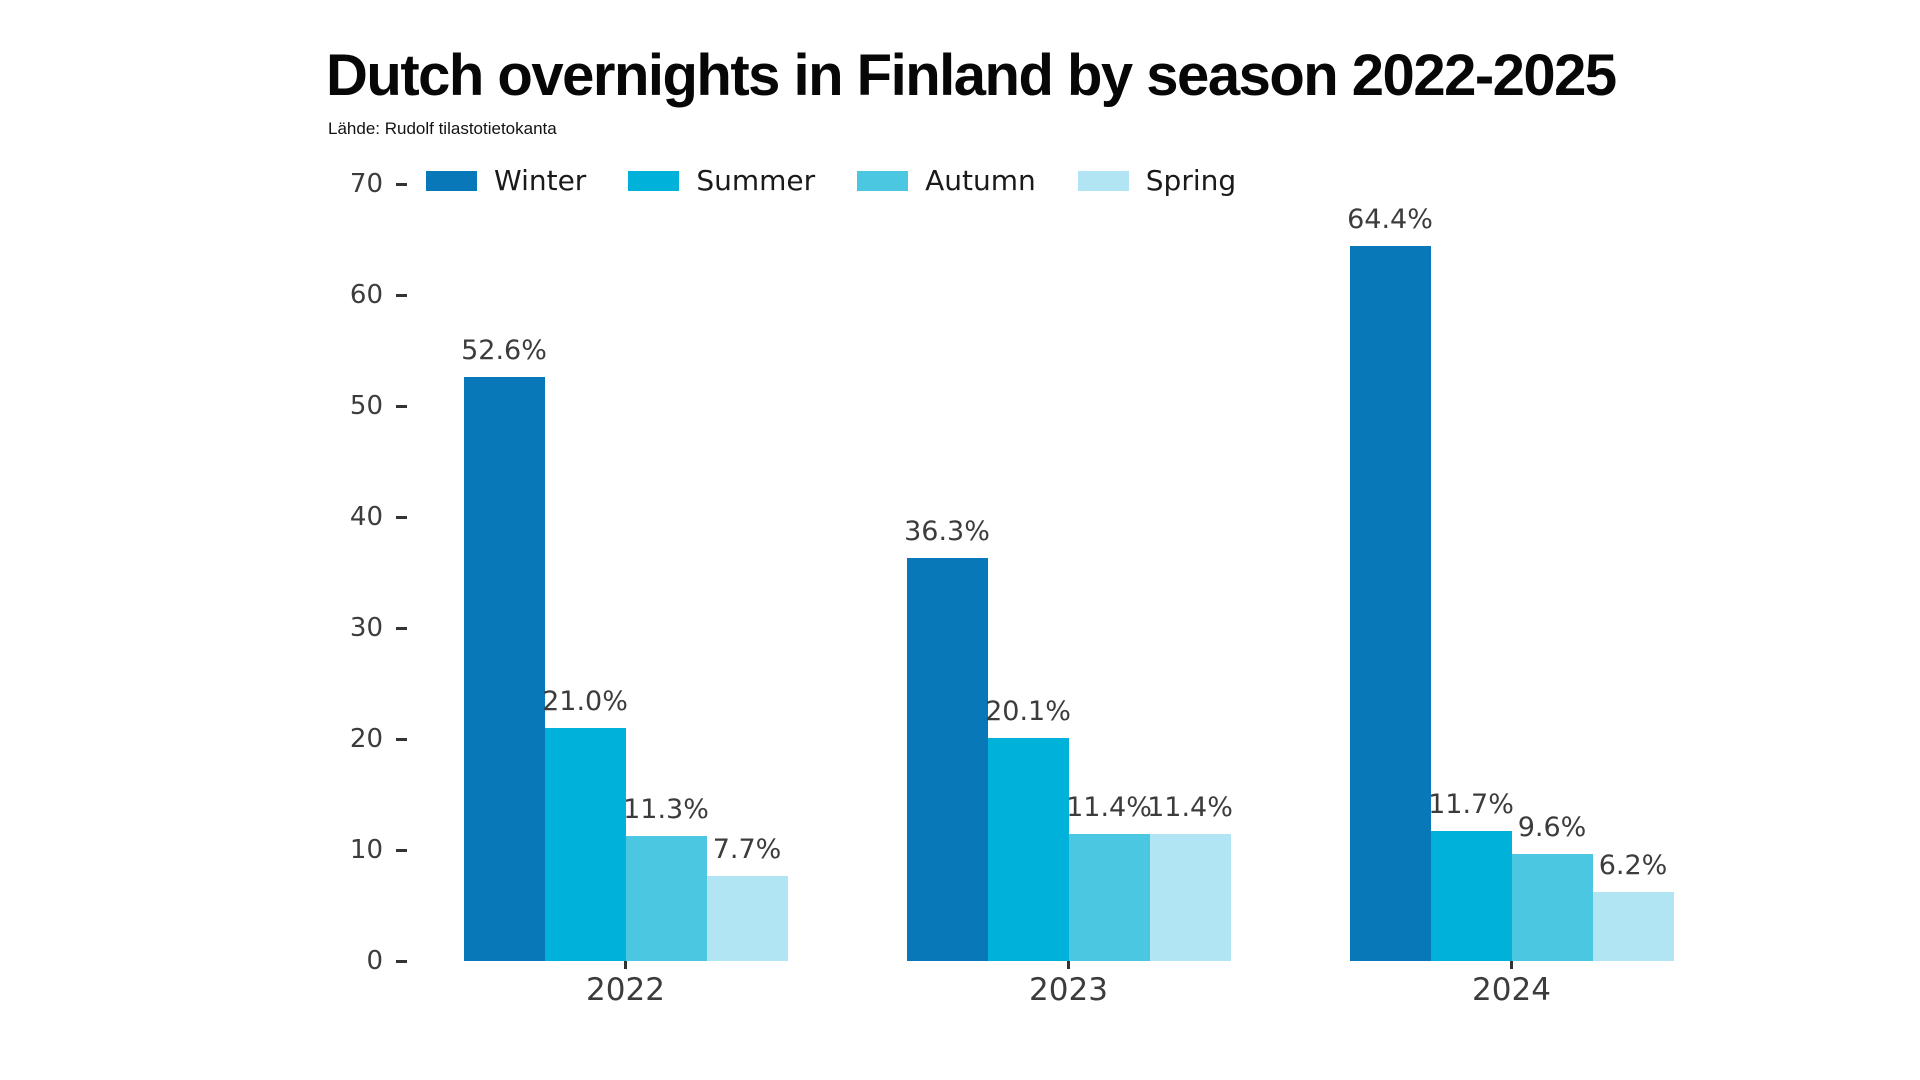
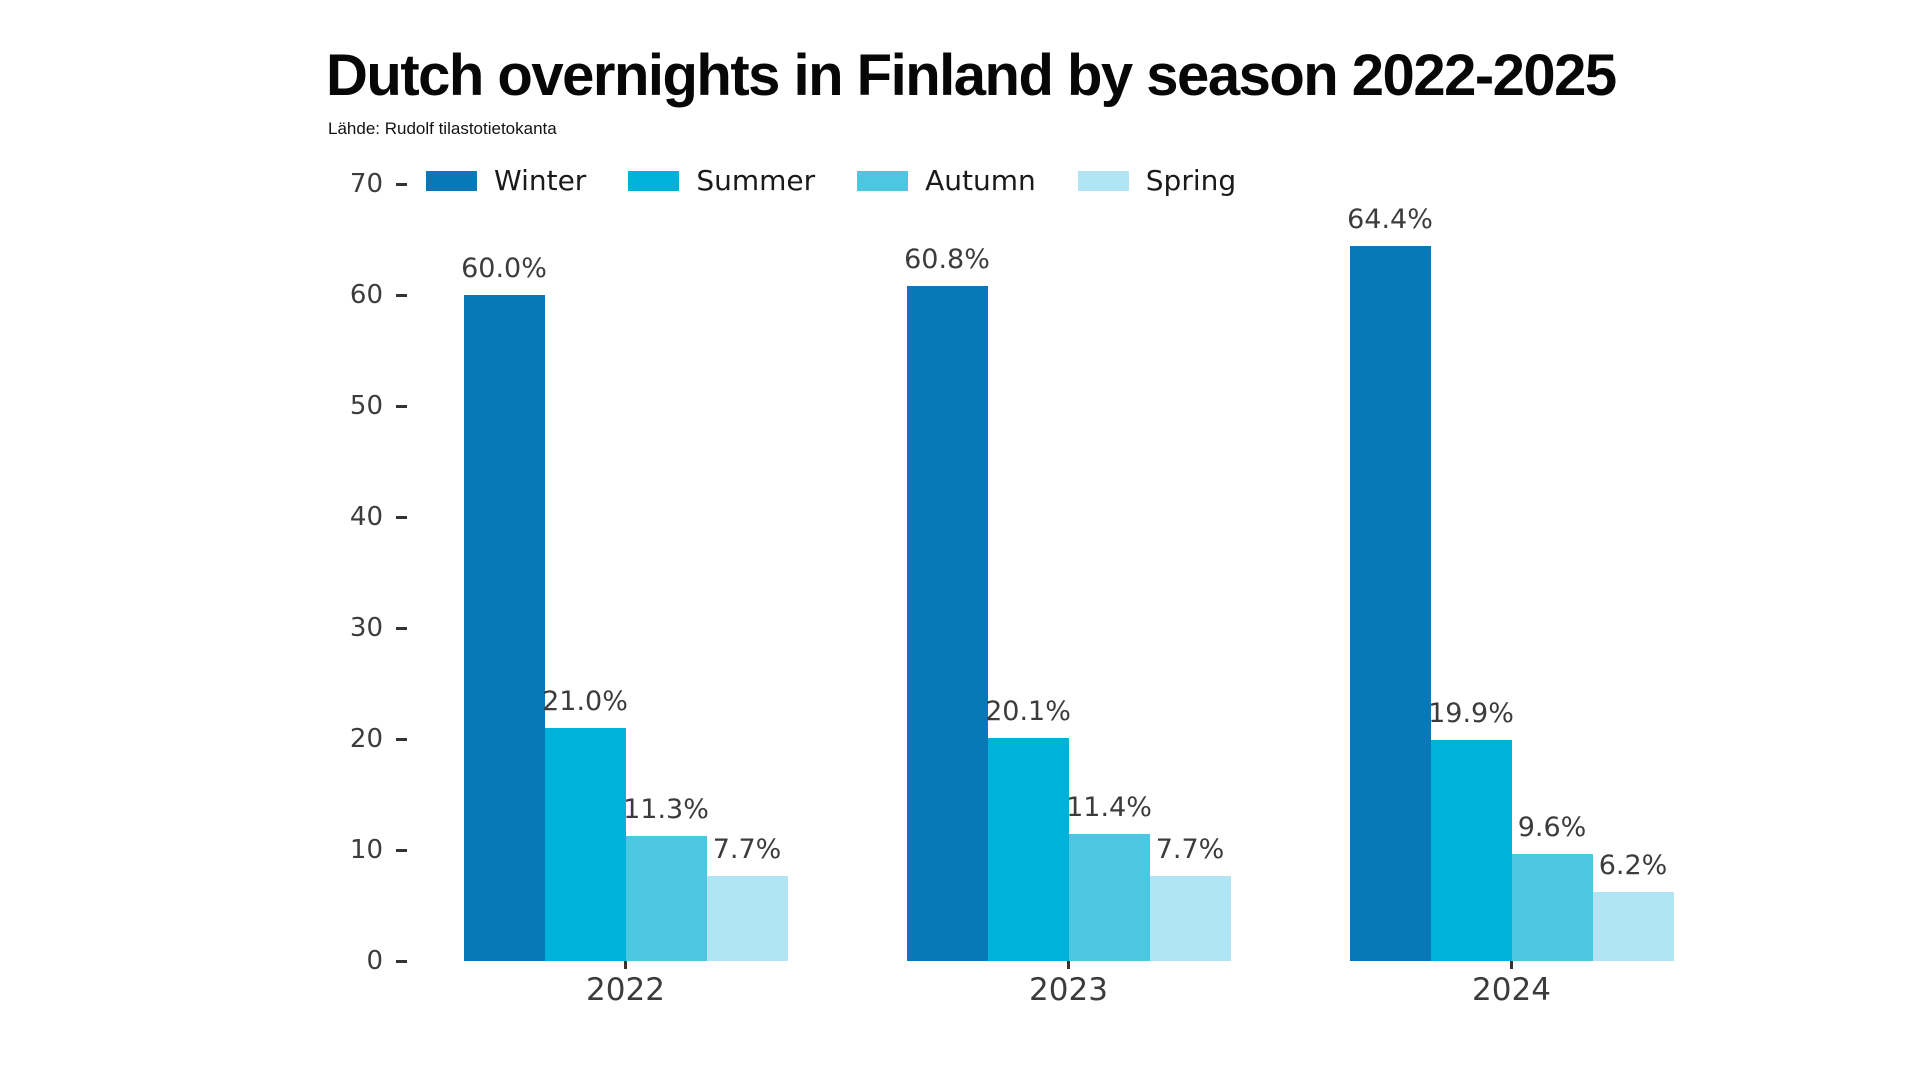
Winter/2022: 52.6% -> 60.0%
Winter/2023: 36.3% -> 60.8%
Spring/2023: 11.4% -> 7.7%
Summer/2024: 11.7% -> 19.9%
